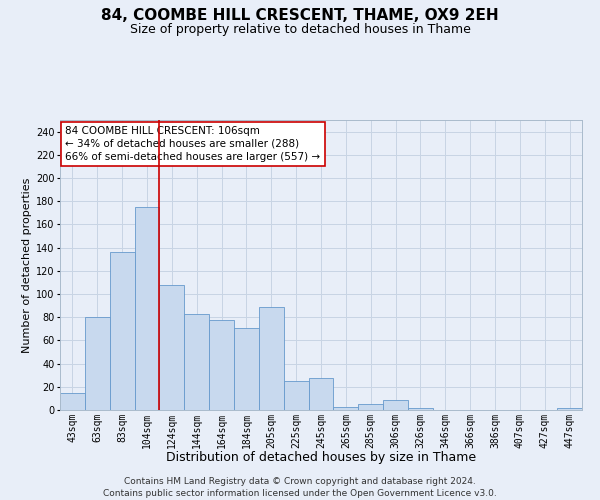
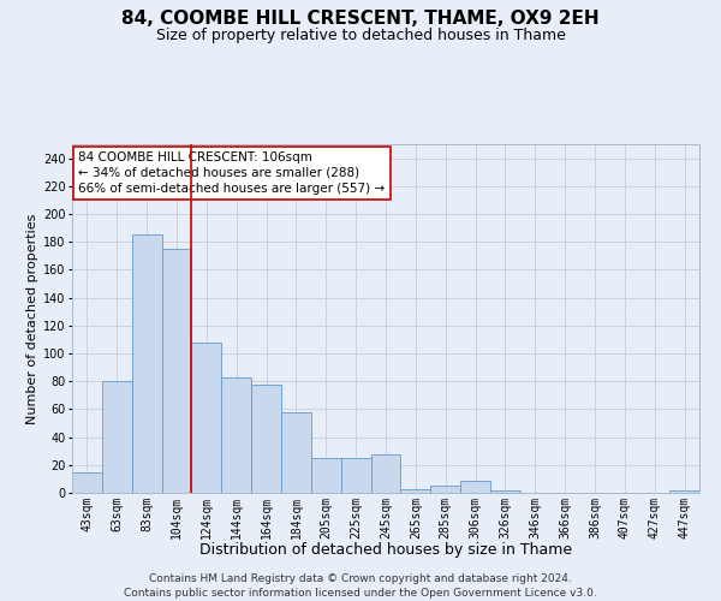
83sqm: 136 -> 185
184sqm: 71 -> 58
205sqm: 89 -> 25
